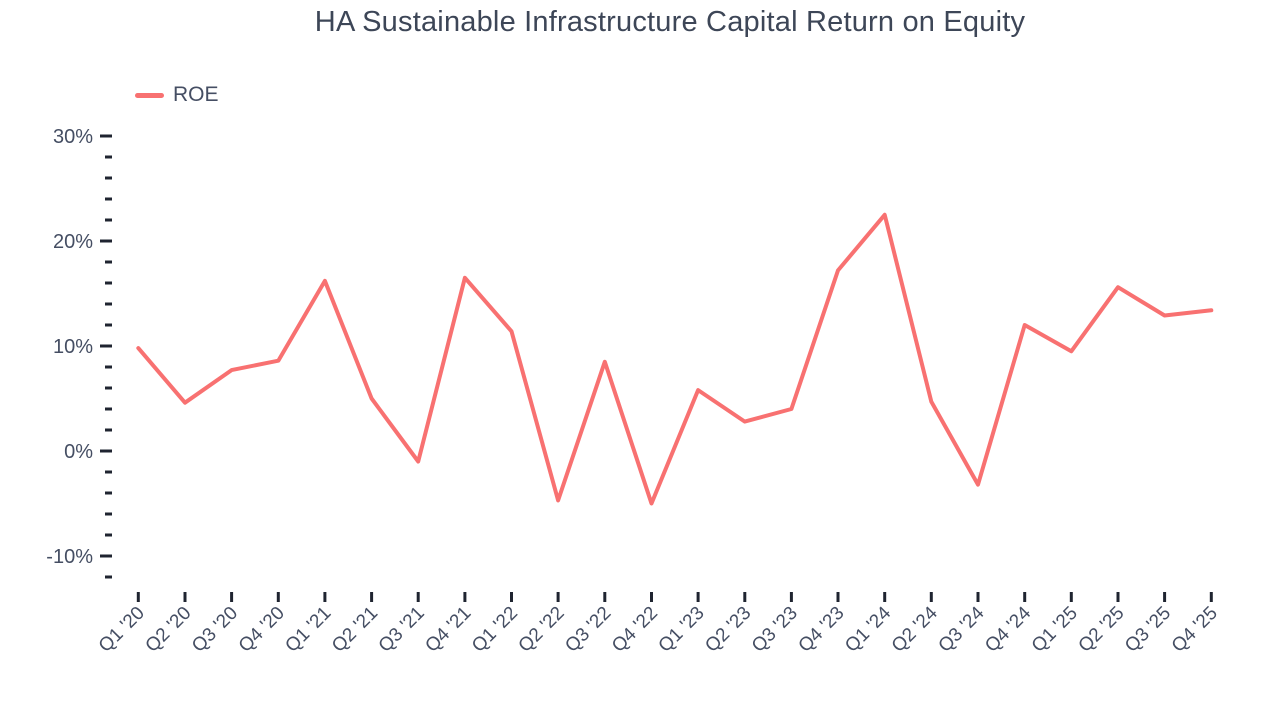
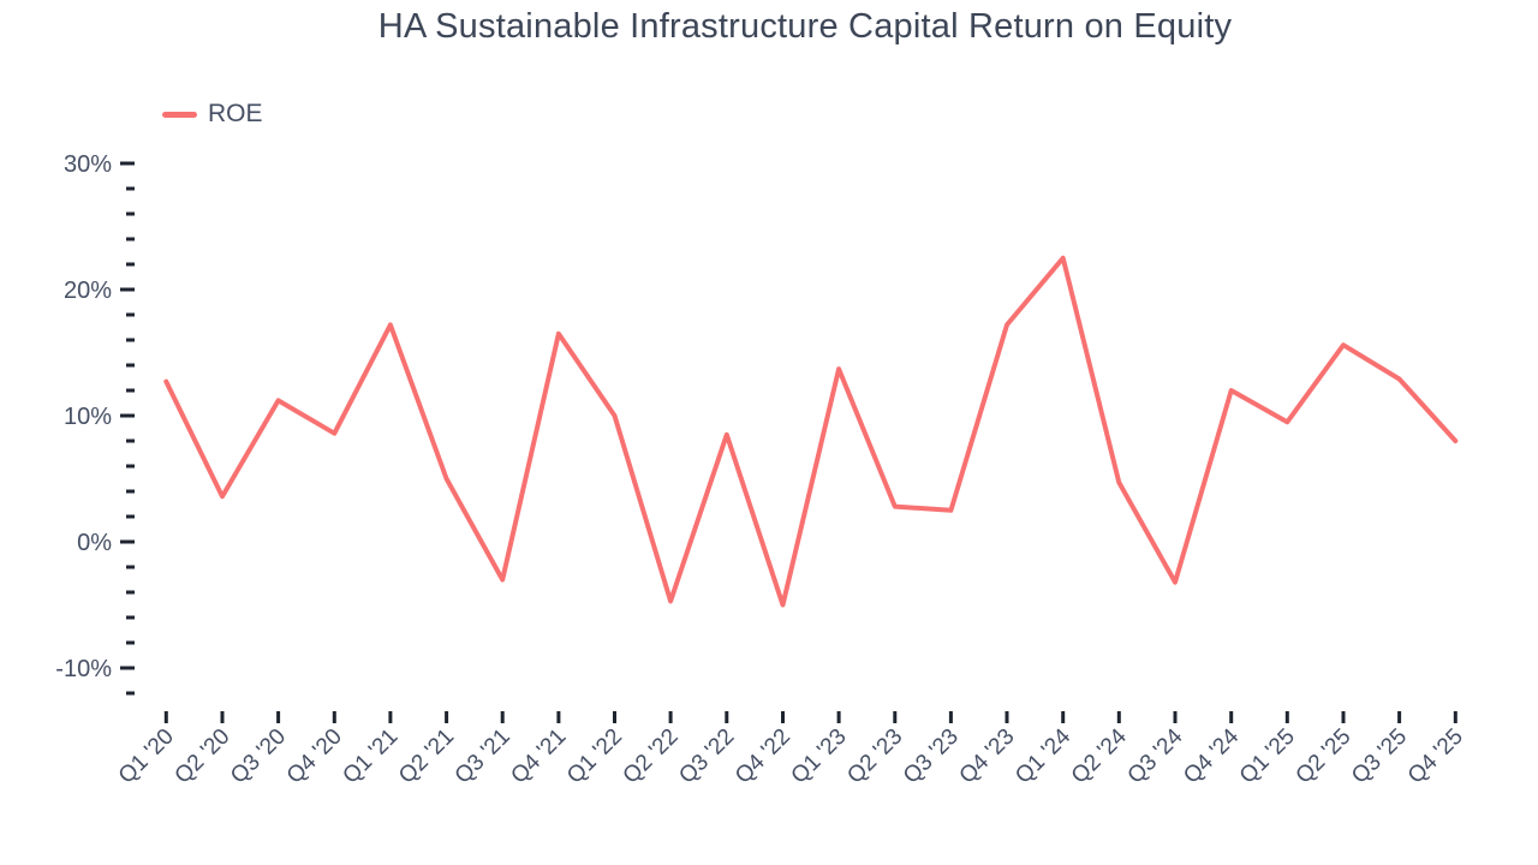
Q1 '20: 9.8% -> 12.7%
Q2 '20: 4.6% -> 3.6%
Q3 '20: 7.7% -> 11.2%
Q1 '21: 16.2% -> 17.2%
Q3 '21: -1.0% -> -3.0%
Q1 '22: 11.4% -> 10.0%
Q1 '23: 5.8% -> 13.7%
Q3 '23: 4.0% -> 2.5%
Q4 '25: 13.4% -> 8.0%
